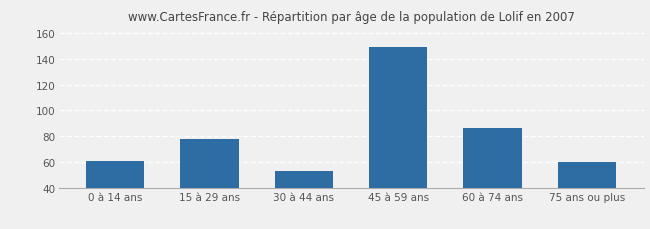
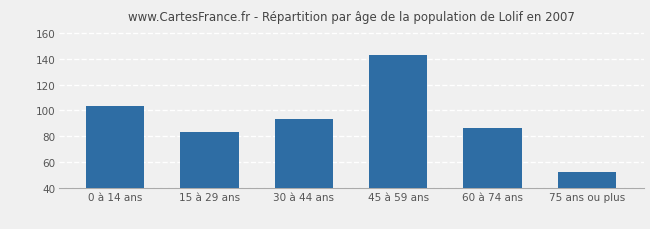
0 à 14 ans: 61 -> 103
15 à 29 ans: 78 -> 83
30 à 44 ans: 53 -> 93
45 à 59 ans: 149 -> 143
75 ans ou plus: 60 -> 52
